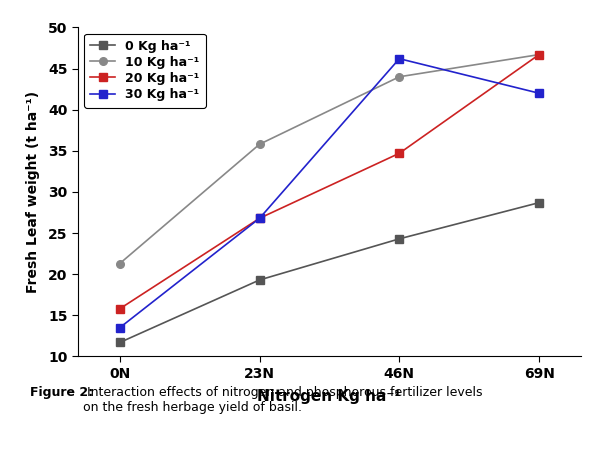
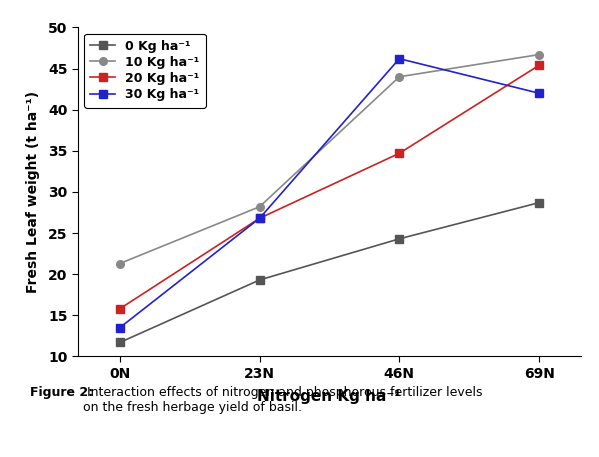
10 Kg ha⁻¹/23N: 35.8 -> 28.2
20 Kg ha⁻¹/69N: 46.7 -> 45.4
